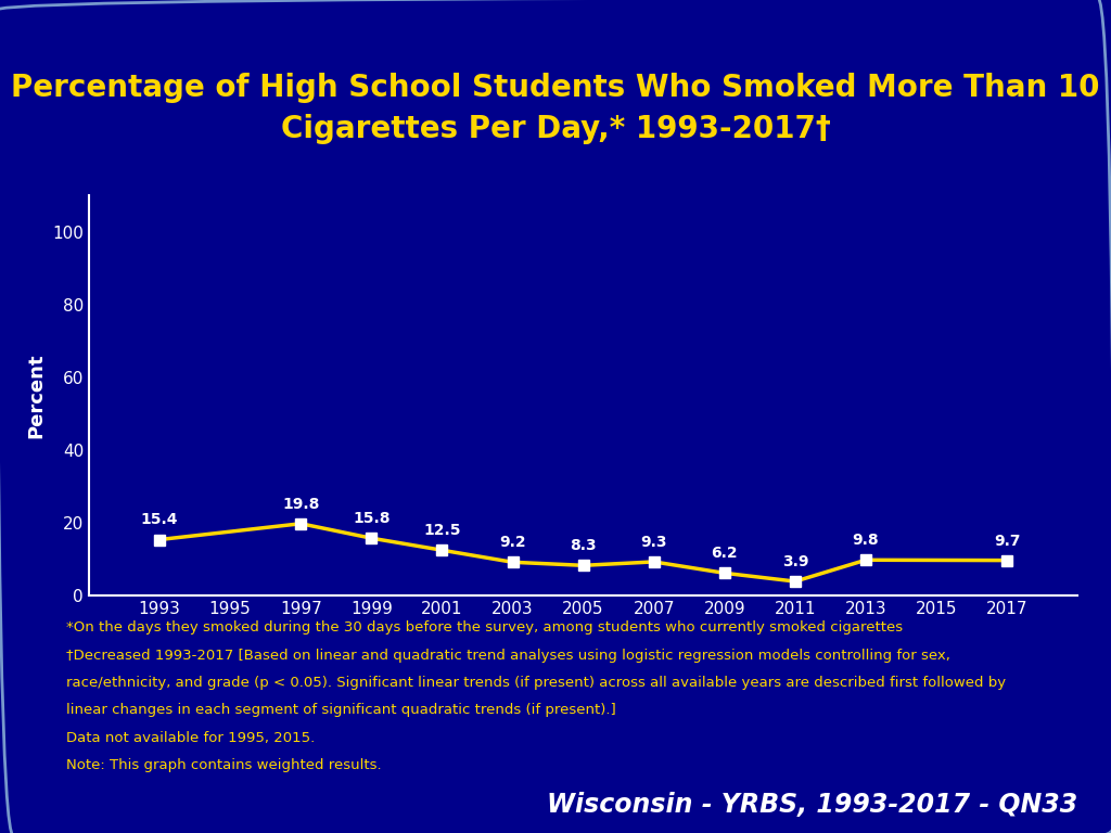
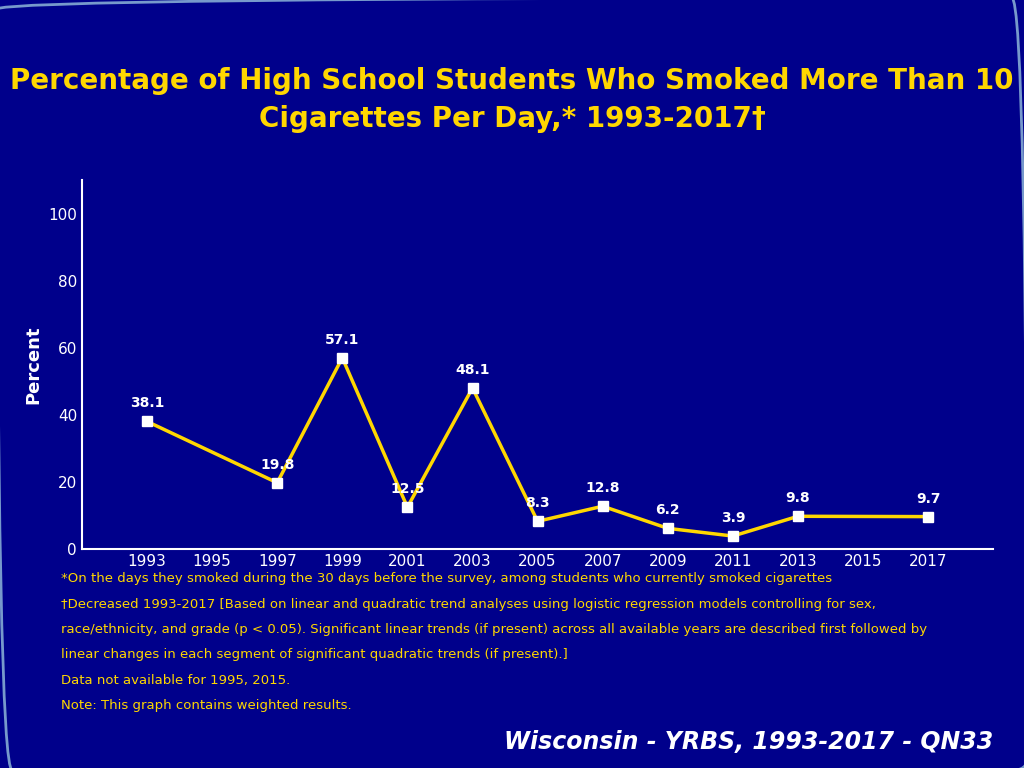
1993: 15.4 -> 38.1
1999: 15.8 -> 57.1
2003: 9.2 -> 48.1
2007: 9.3 -> 12.8
